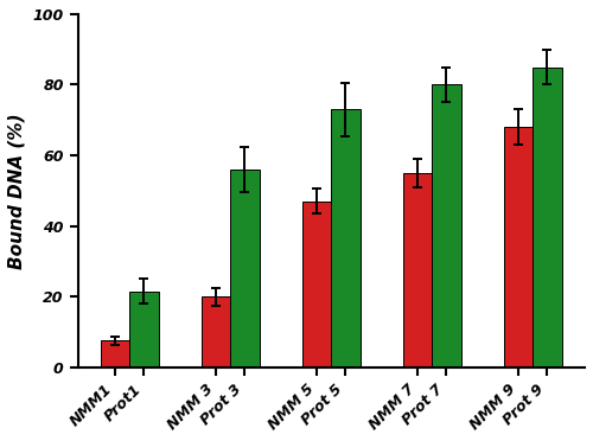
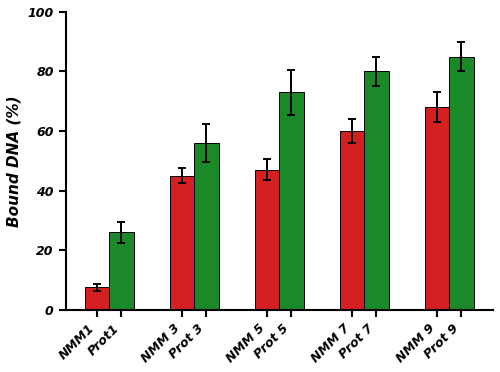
Prot1: 21.5 -> 26.0
NMM 3: 20.0 -> 45.0
NMM 7: 55.0 -> 60.0
